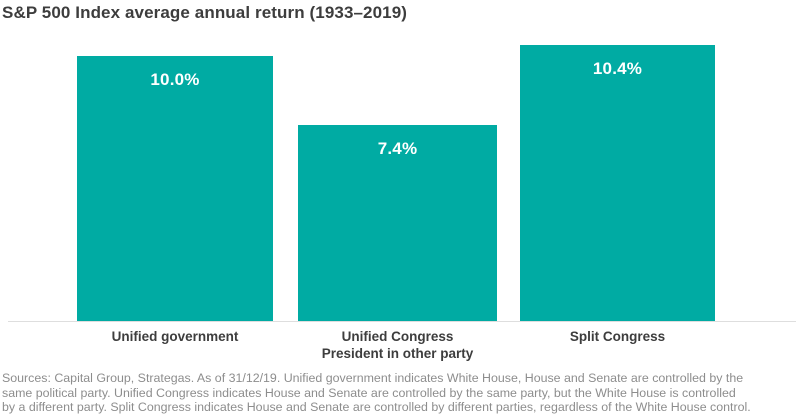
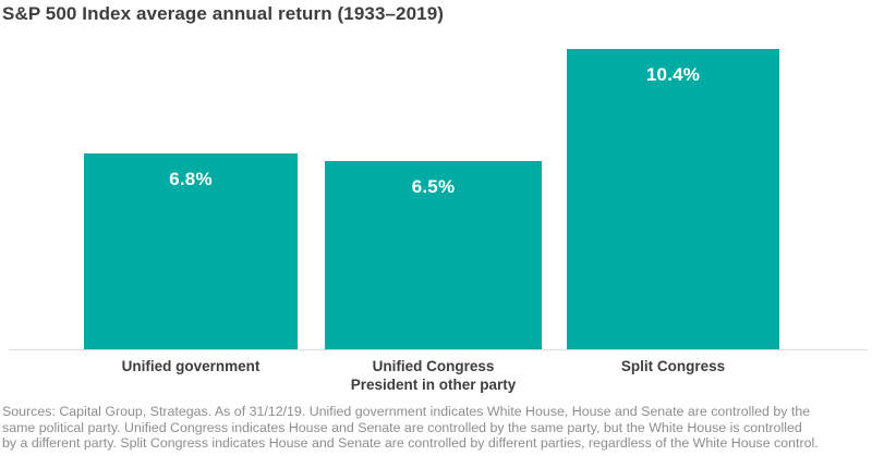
Unified government: 10.0% -> 6.8%
Unified Congress President in other party: 7.4% -> 6.5%
